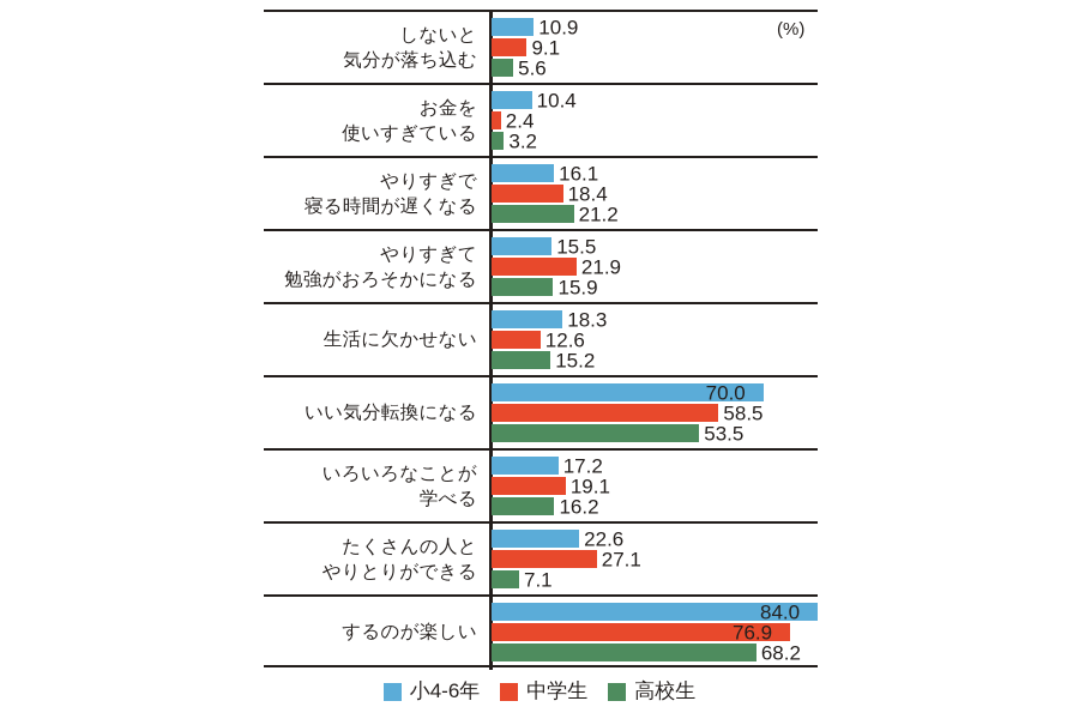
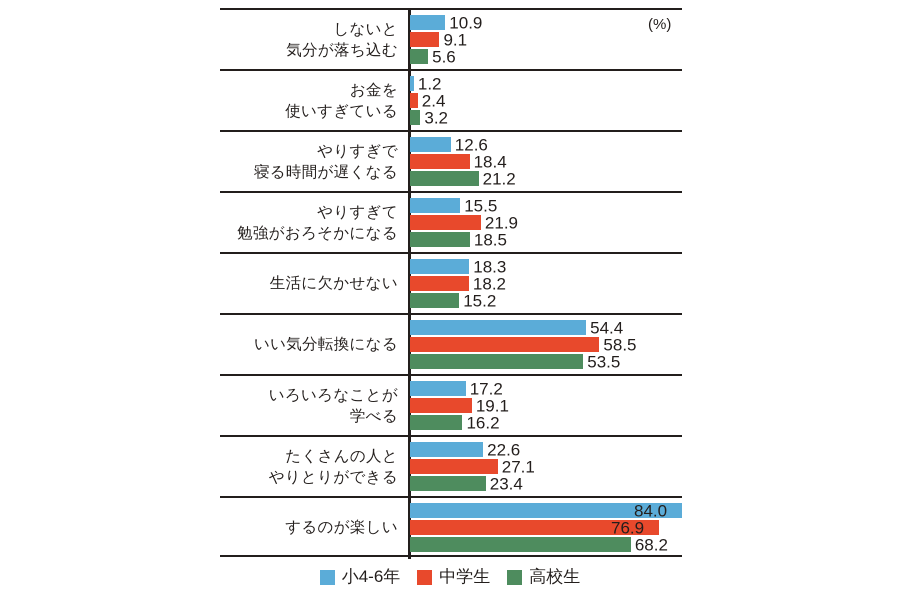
小4-6年/お金を 使いすぎている: 10.4 -> 1.2
小4-6年/やりすぎで 寝る時間が遅くなる: 16.1 -> 12.6
高校生/やりすぎて 勉強がおろそかになる: 15.9 -> 18.5
中学生/生活に欠かせない: 12.6 -> 18.2
小4-6年/いい気分転換になる: 70.0 -> 54.4
高校生/たくさんの人と やりとりができる: 7.1 -> 23.4
